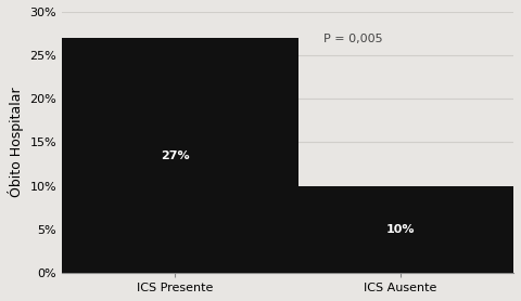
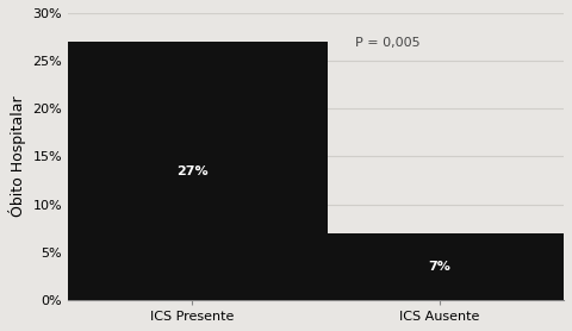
ICS Ausente: 10% -> 7%
